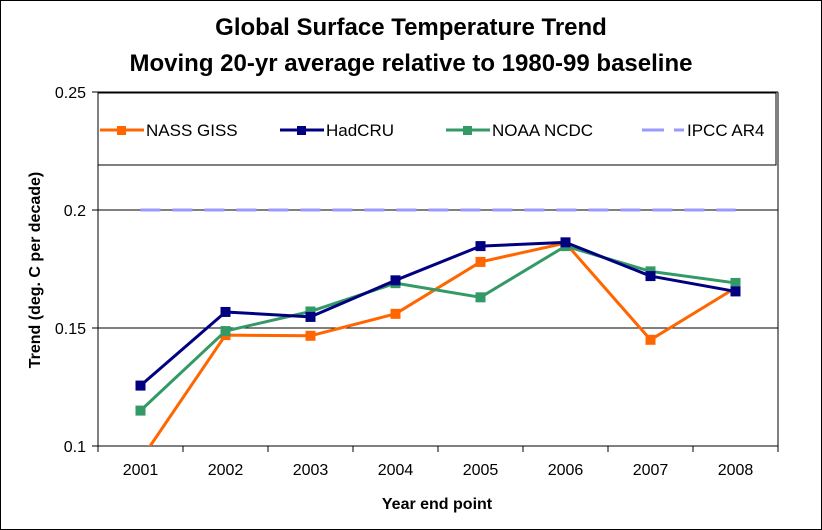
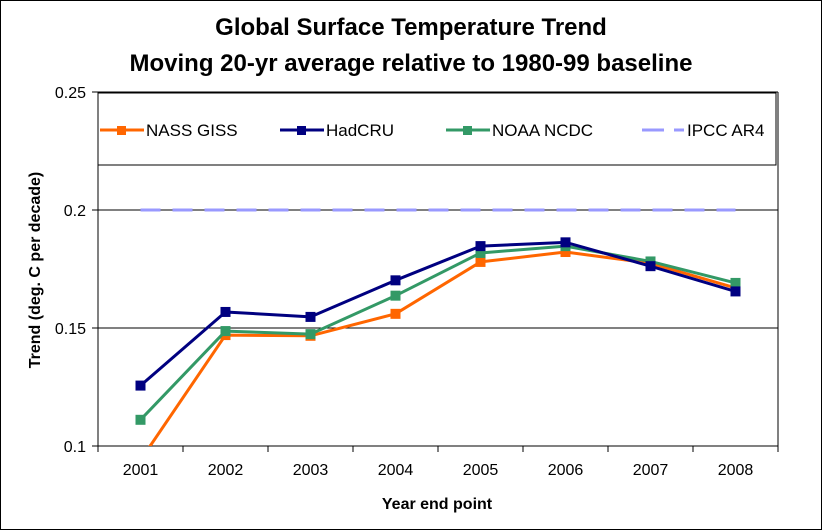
NOAA NCDC/2001: 0.115 -> 0.111
NOAA NCDC/2003: 0.157 -> 0.147
NOAA NCDC/2004: 0.169 -> 0.164
NOAA NCDC/2005: 0.163 -> 0.182
NASS GISS/2006: 0.186 -> 0.182
NASS GISS/2007: 0.145 -> 0.177
HadCRU/2007: 0.172 -> 0.176
NOAA NCDC/2007: 0.174 -> 0.178
